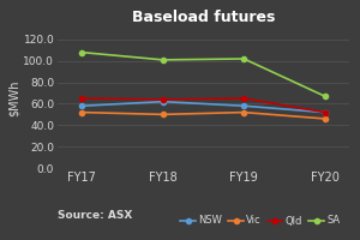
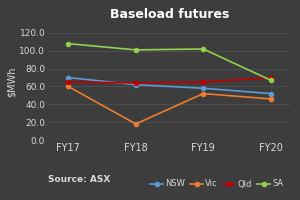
NSW/FY17: 58 -> 70
Vic/FY17: 52 -> 60
Vic/FY18: 50 -> 18
Qld/FY20: 52 -> 70
